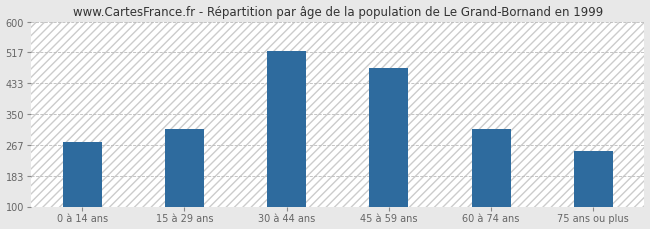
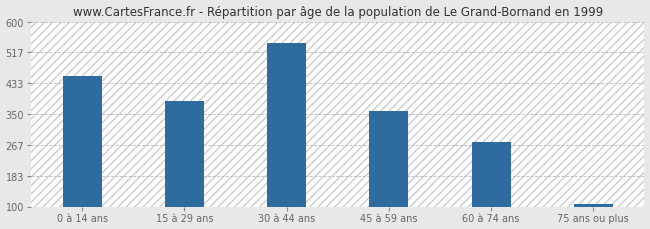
0 à 14 ans: 275 -> 452
15 à 29 ans: 310 -> 385
30 à 44 ans: 520 -> 543
45 à 59 ans: 475 -> 358
60 à 74 ans: 310 -> 275
75 ans ou plus: 250 -> 107
